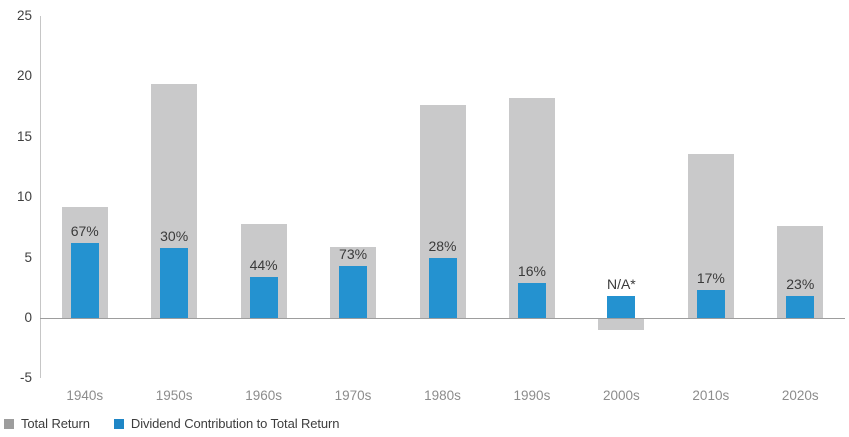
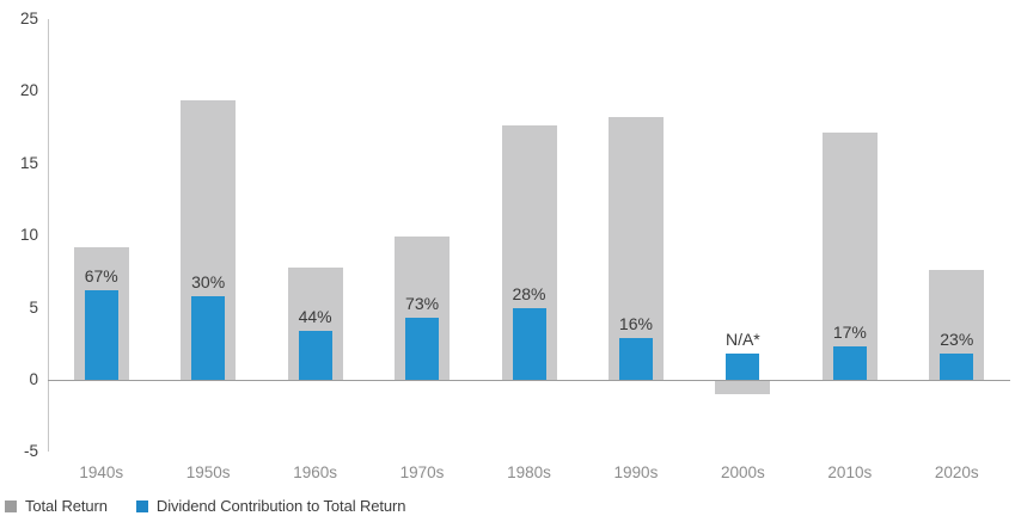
Total Return/1970s: 5.9 -> 9.9
Total Return/2010s: 13.6 -> 17.1
